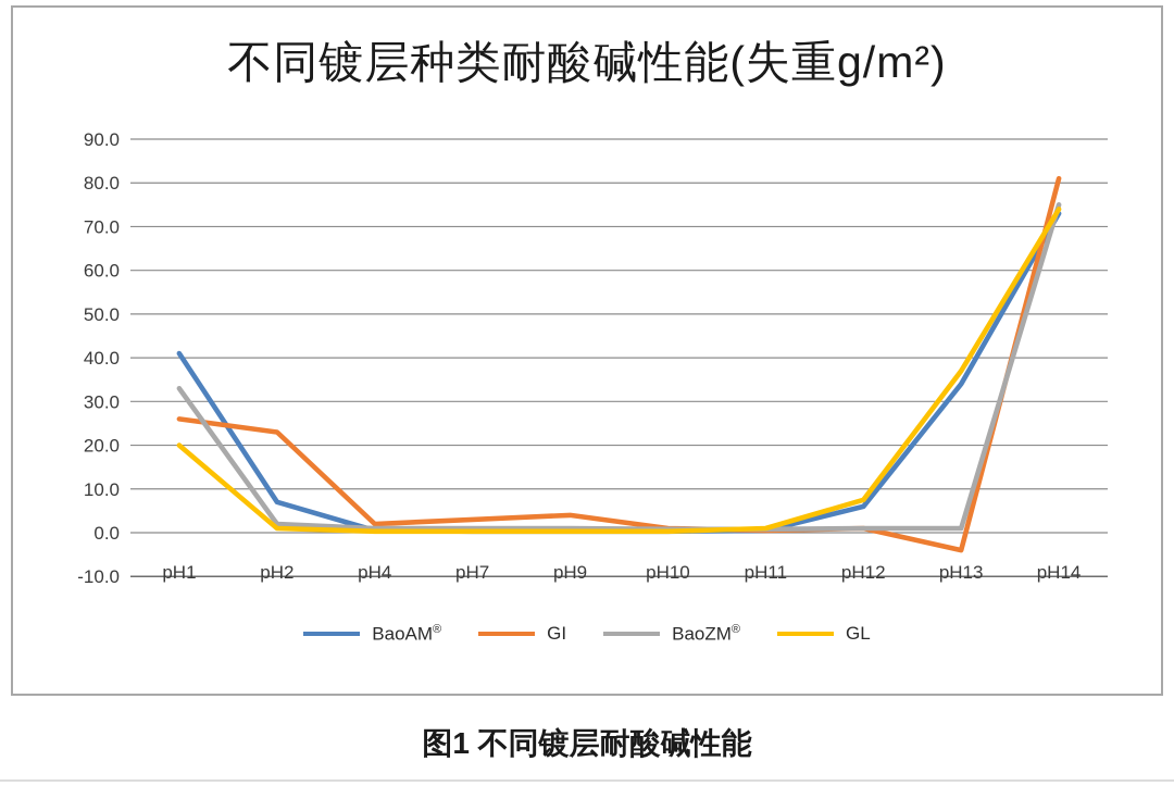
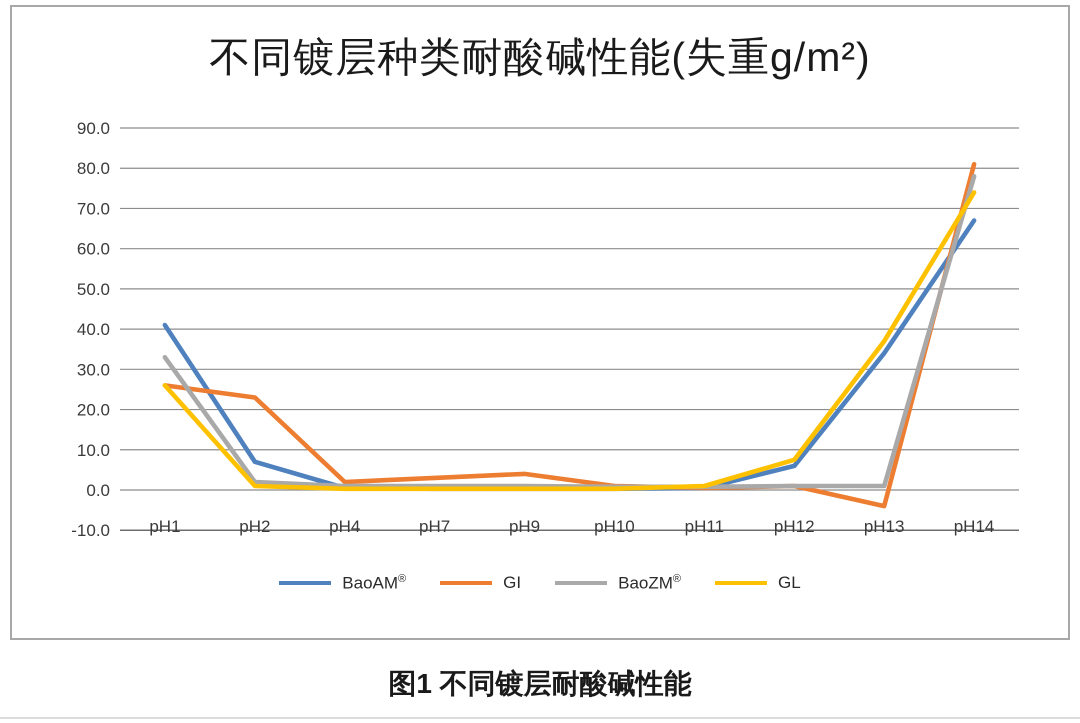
GL/pH1: 20 -> 26
BaoAM®/pH14: 73 -> 67
BaoZM®/pH14: 75 -> 78
